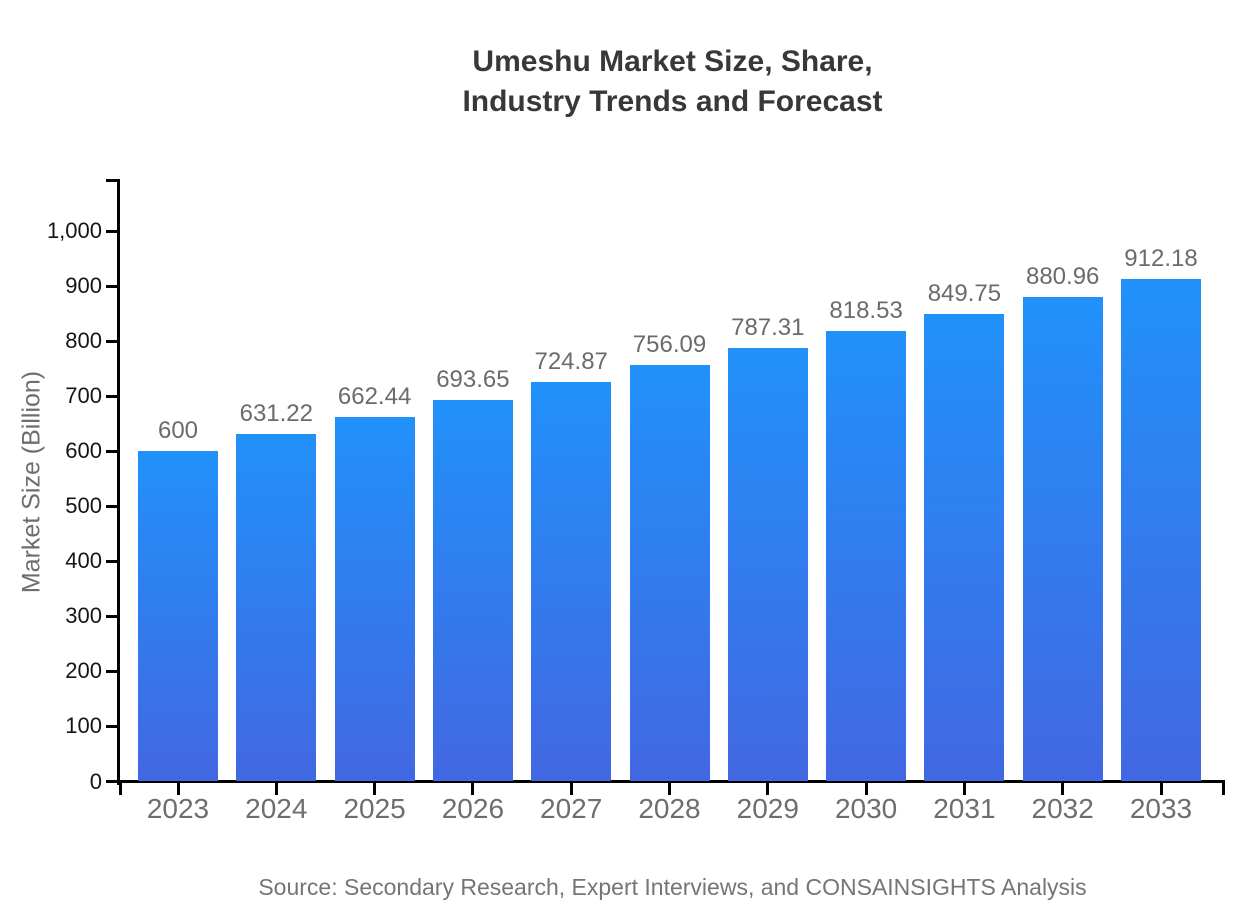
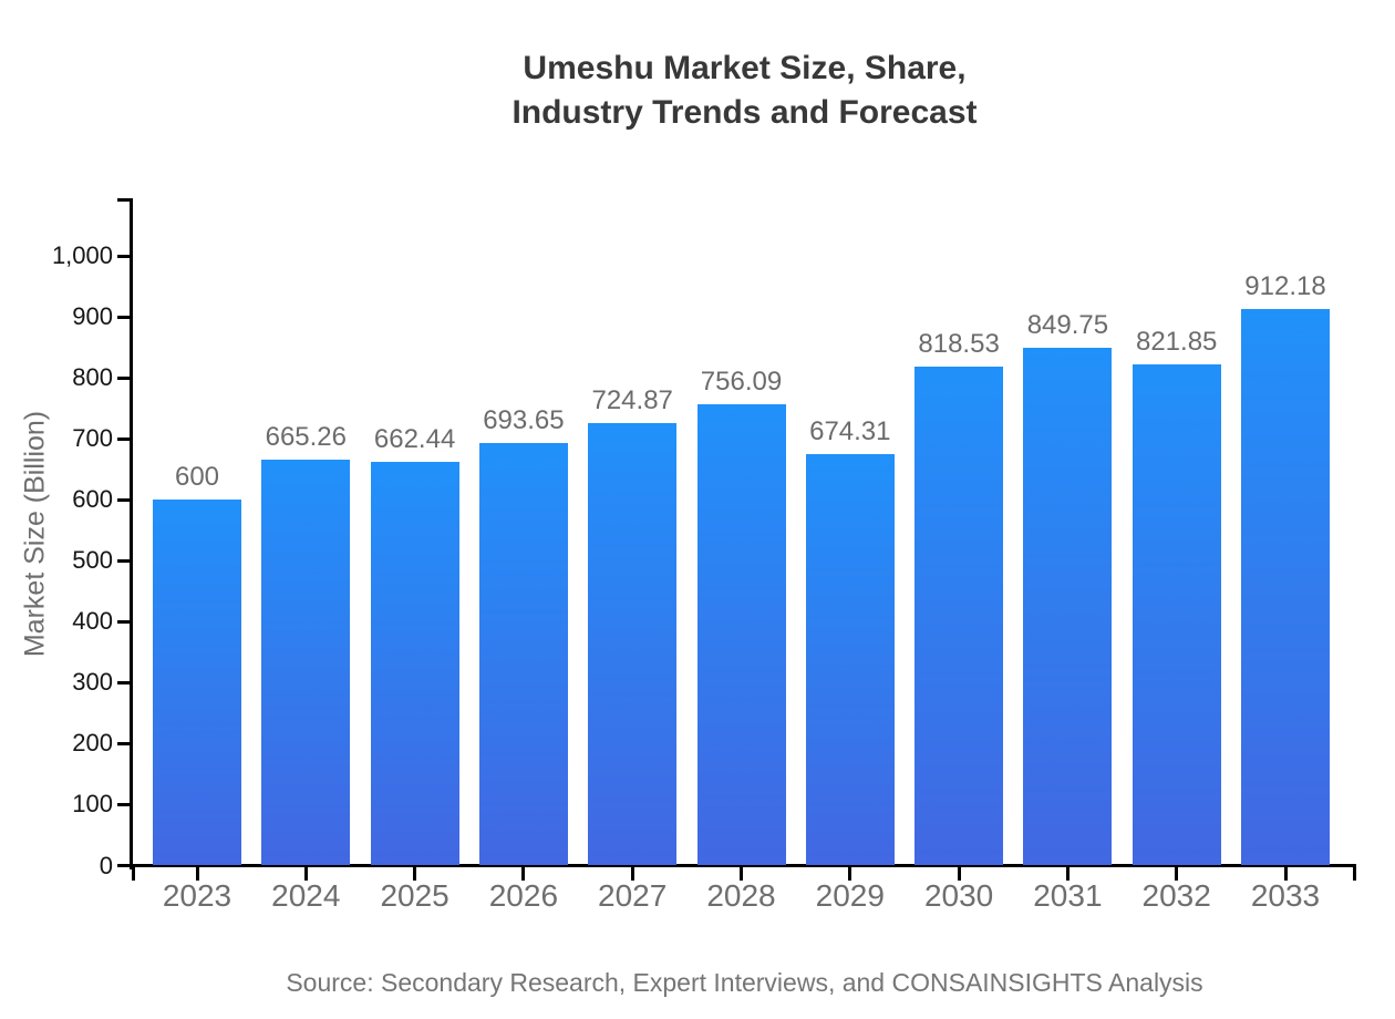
2024: 631.22 -> 665.26
2029: 787.31 -> 674.31
2032: 880.96 -> 821.85
